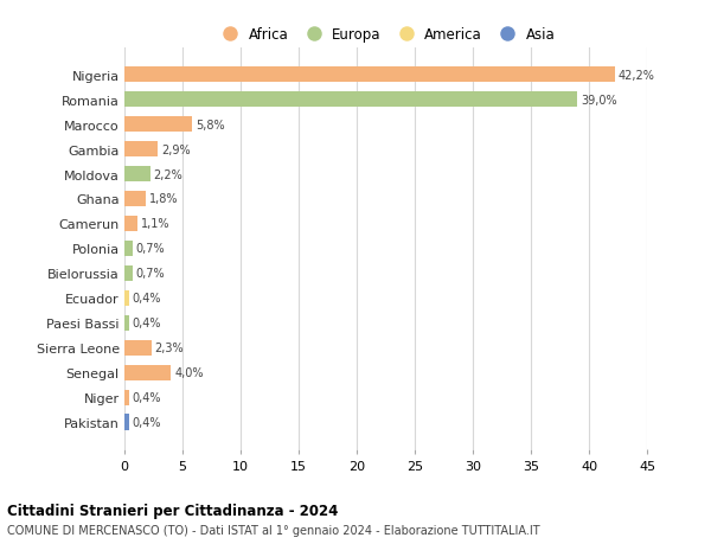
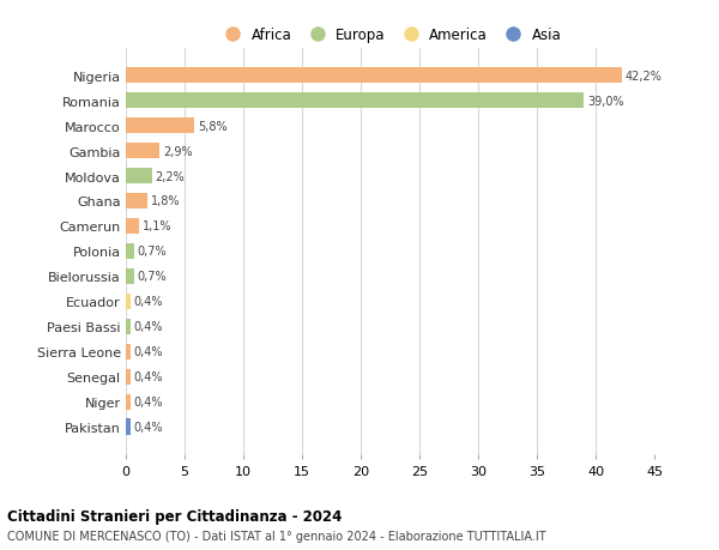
Sierra Leone: 2,3% -> 0,4%
Senegal: 4,0% -> 0,4%
